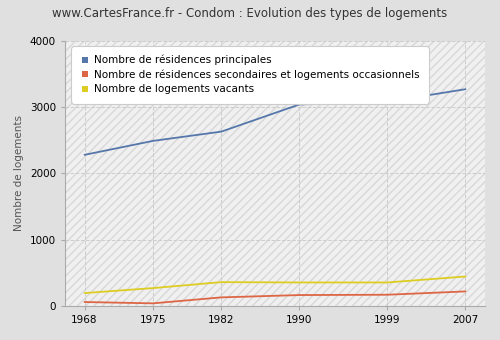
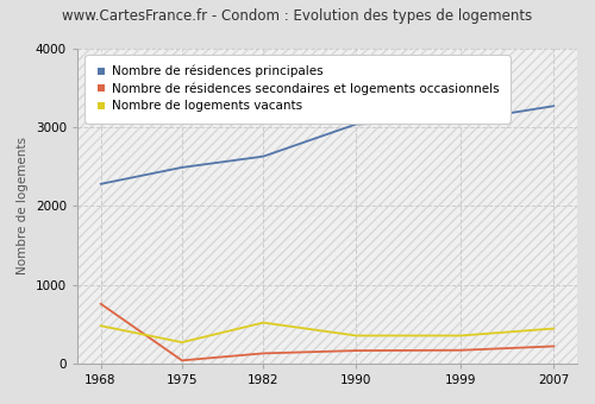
Nombre de résidences secondaires et logements occasionnels/1968: 60 -> 760
Nombre de logements vacants/1968: 200 -> 480
Nombre de logements vacants/1982: 360 -> 520
